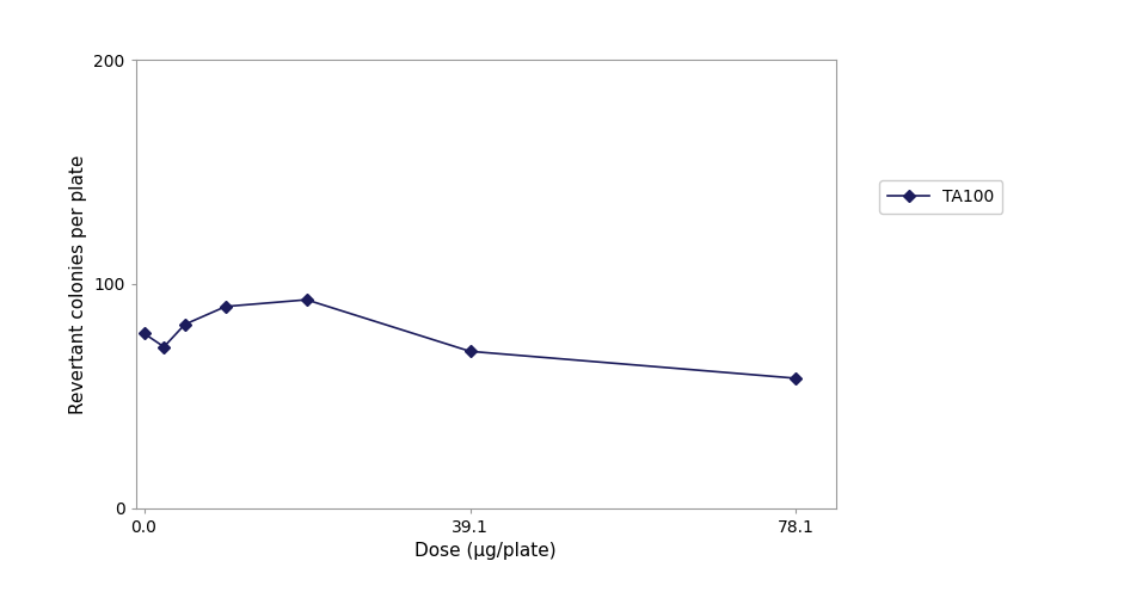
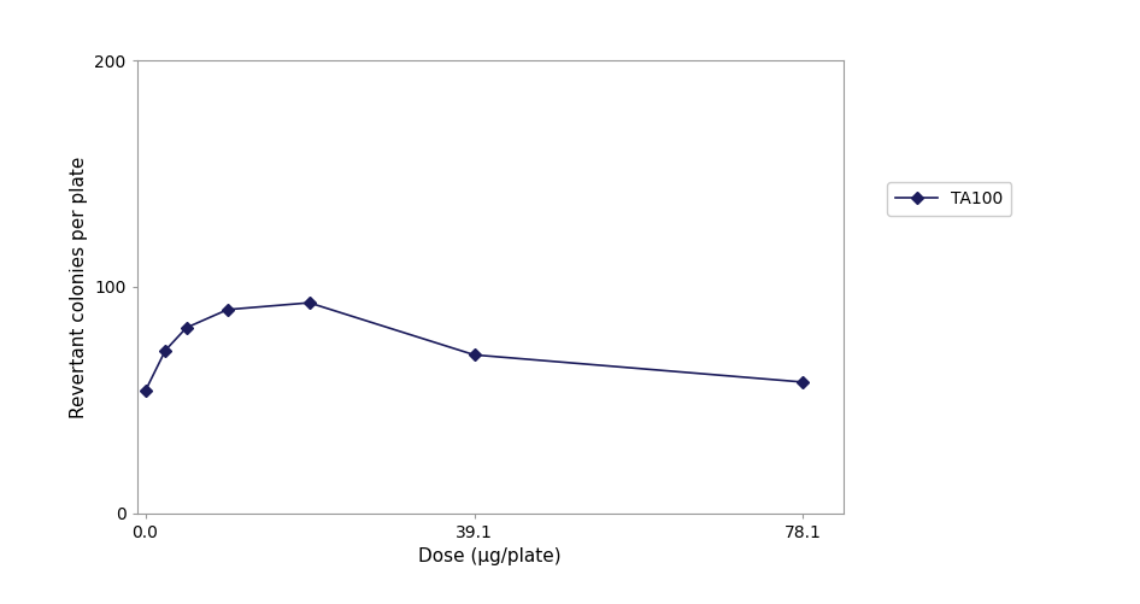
0.0: 78 -> 54
